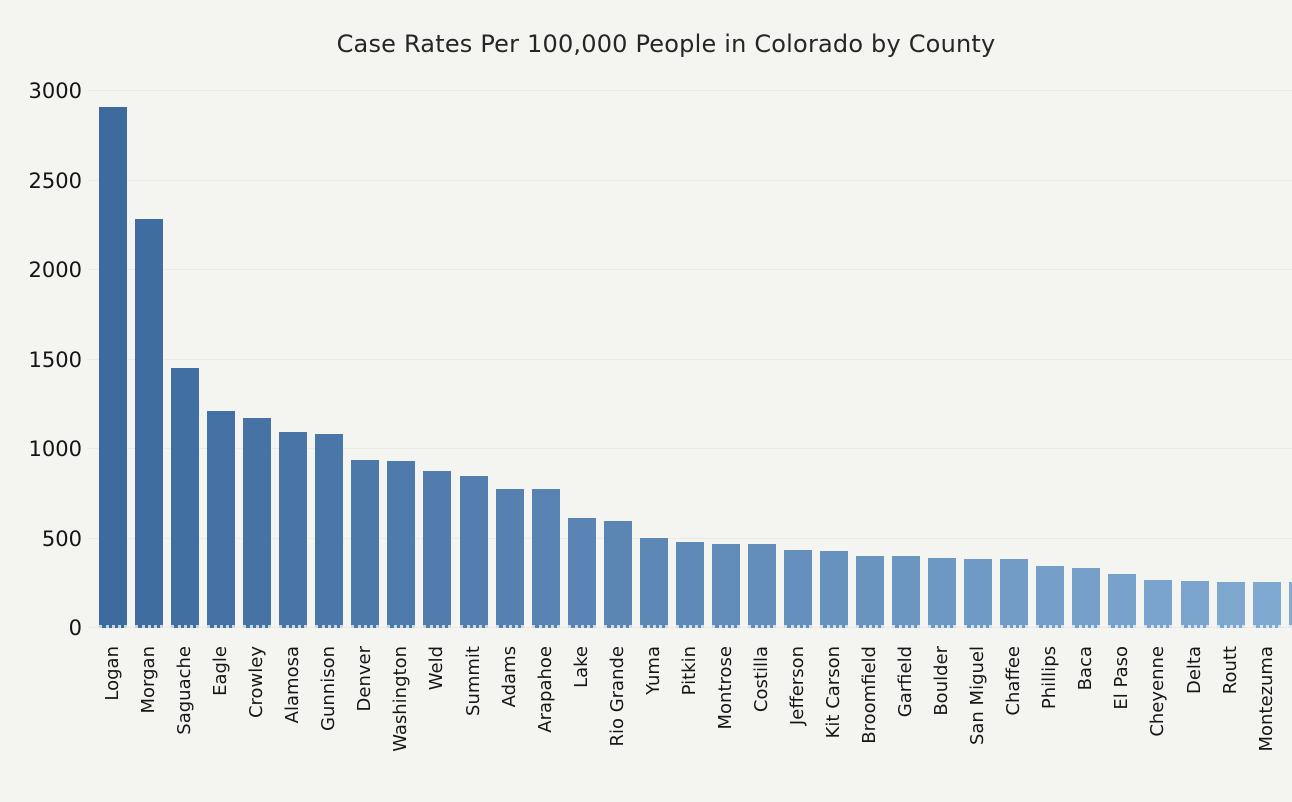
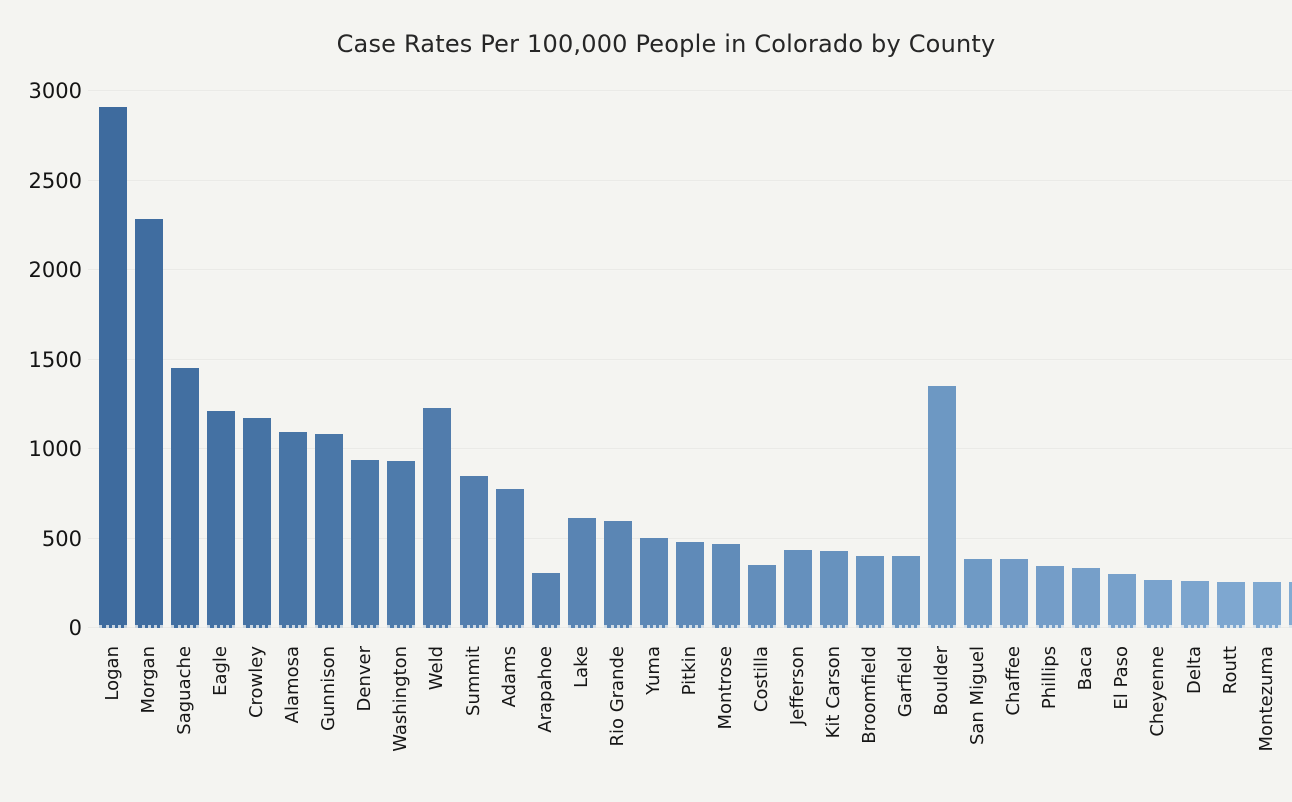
Weld: 880 -> 1230
Arapahoe: 780 -> 310
Costilla: 470 -> 350
Boulder: 390 -> 1350
